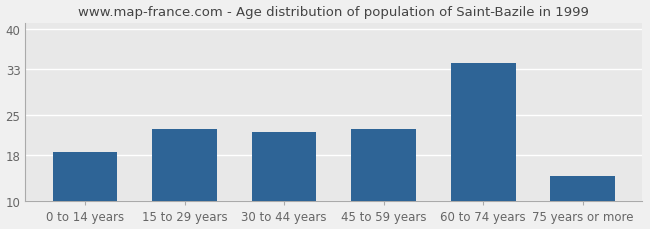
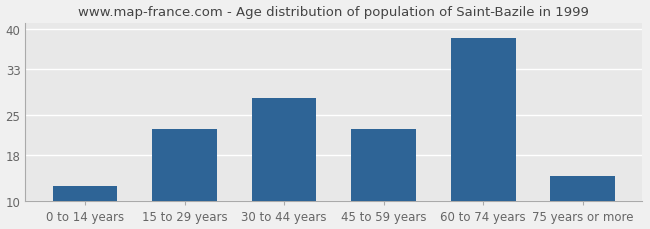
0 to 14 years: 18.5 -> 12.6
30 to 44 years: 22.0 -> 28.0
60 to 74 years: 34.0 -> 38.4
